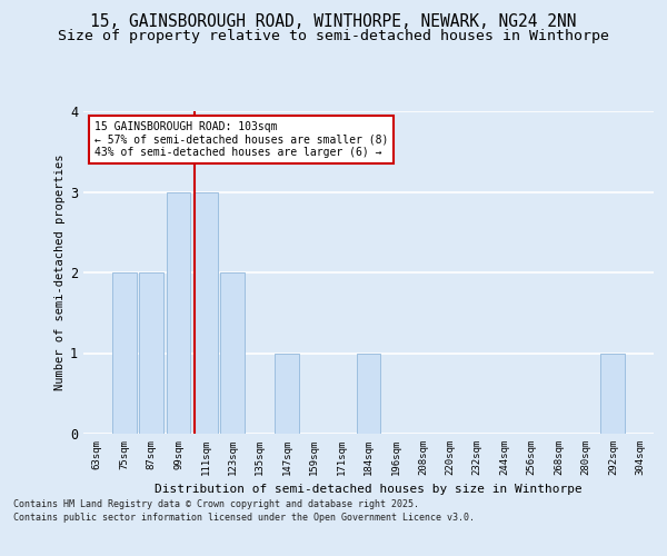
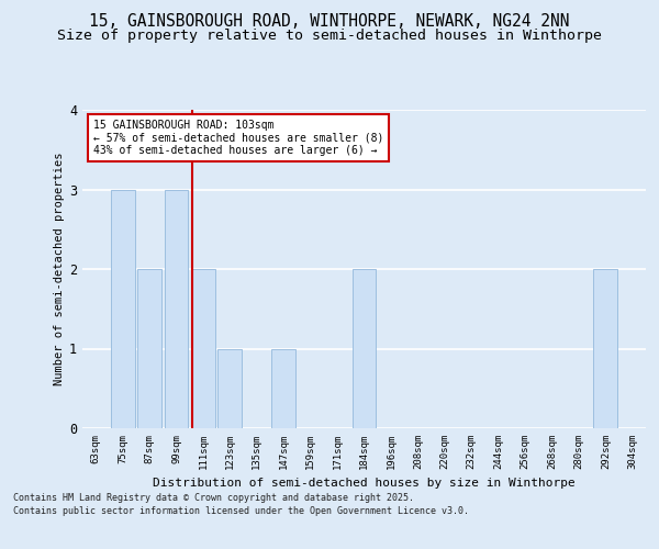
75sqm: 2 -> 3
111sqm: 3 -> 2
123sqm: 2 -> 1
184sqm: 1 -> 2
292sqm: 1 -> 2
